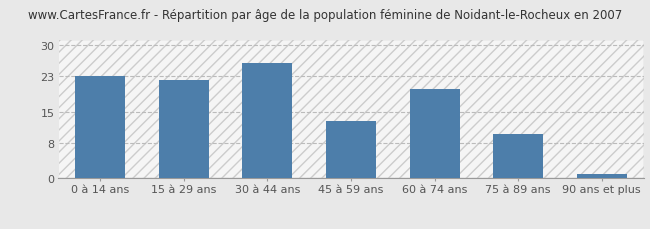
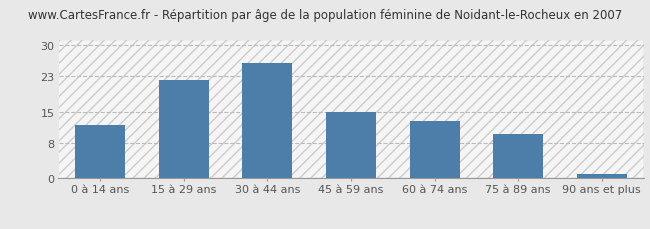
0 à 14 ans: 23 -> 12
45 à 59 ans: 13 -> 15
60 à 74 ans: 20 -> 13
